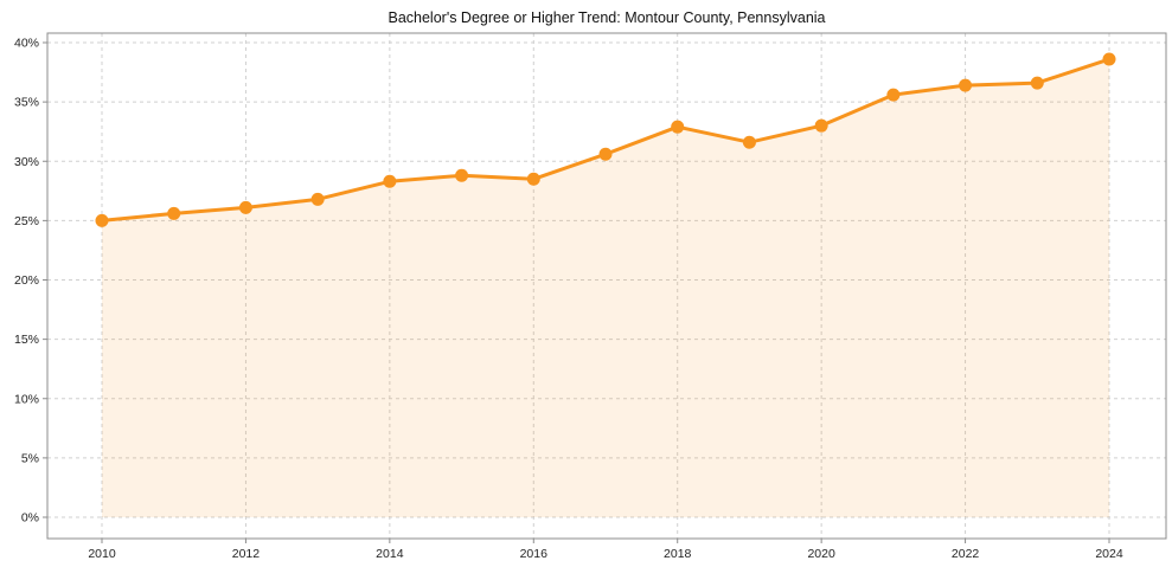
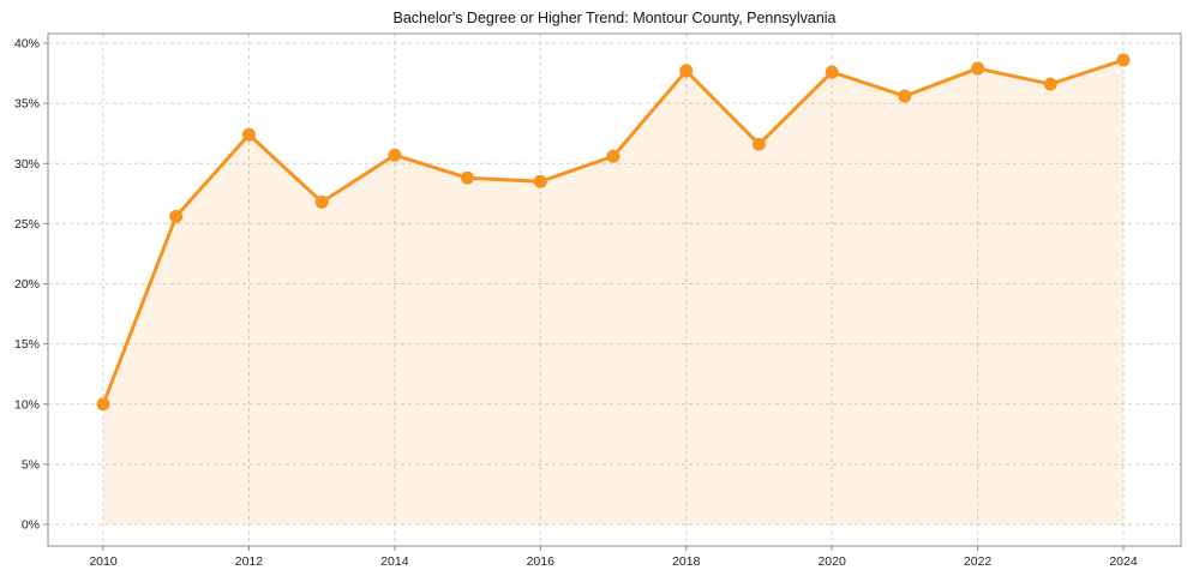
2010: 25.0% -> 10.0%
2012: 26.1% -> 32.4%
2014: 28.3% -> 30.7%
2018: 32.9% -> 37.7%
2020: 33.0% -> 37.6%
2022: 36.4% -> 37.9%
